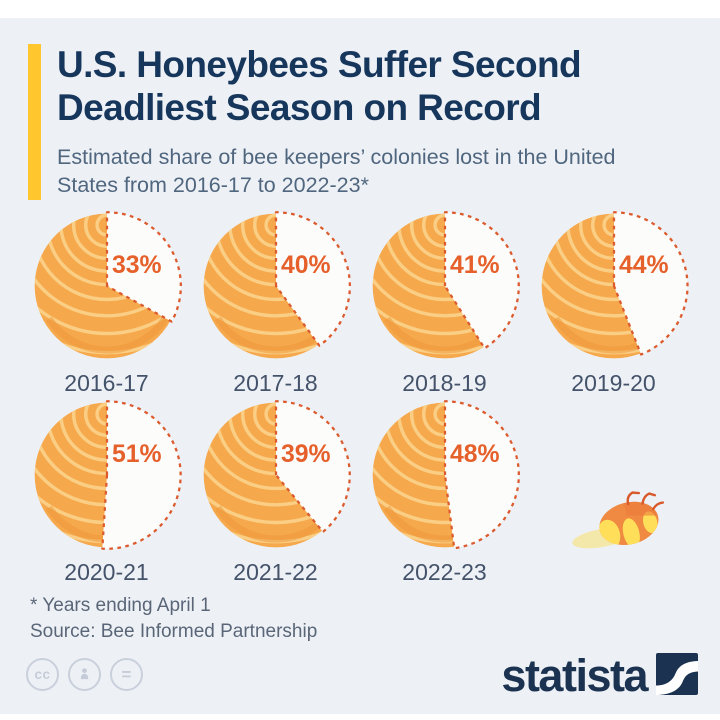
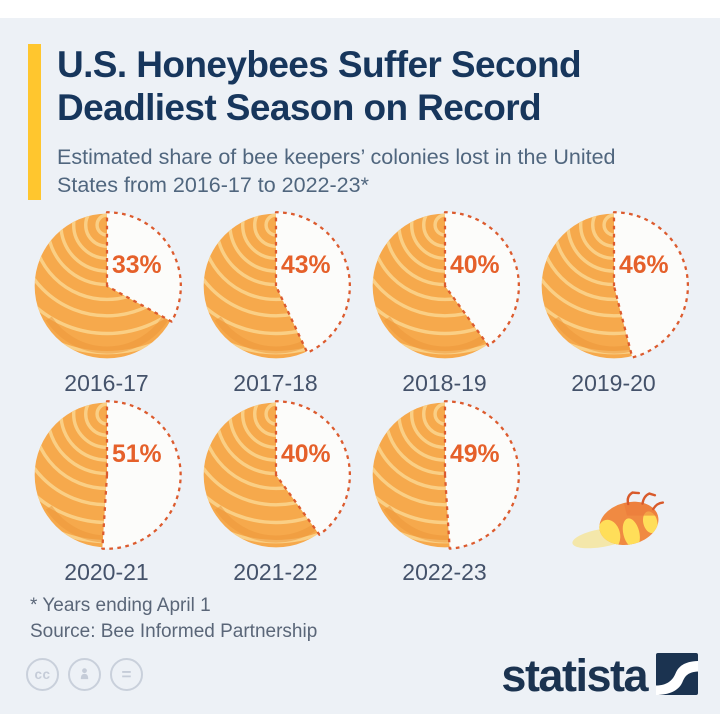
2017-18: 40% -> 43%
2018-19: 41% -> 40%
2019-20: 44% -> 46%
2021-22: 39% -> 40%
2022-23: 48% -> 49%
